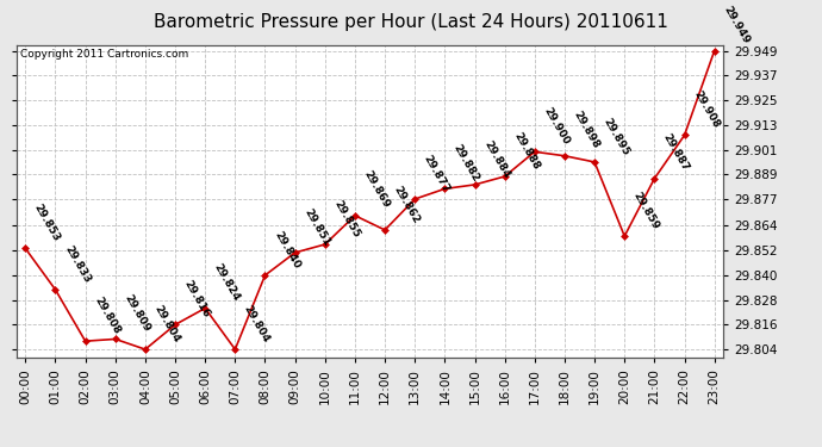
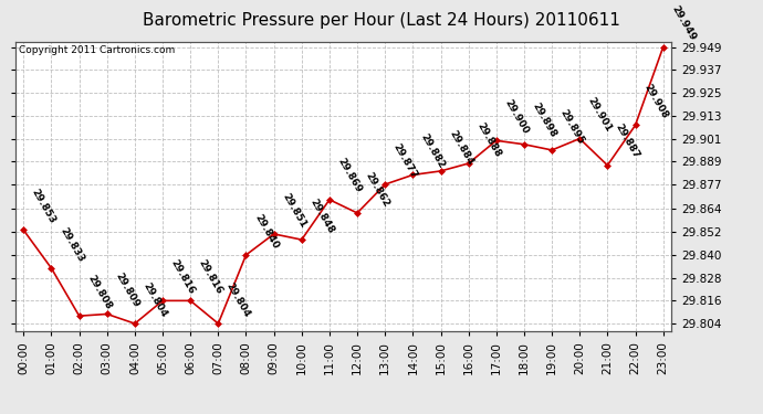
06:00: 29.824 -> 29.816
10:00: 29.855 -> 29.848
20:00: 29.859 -> 29.901
